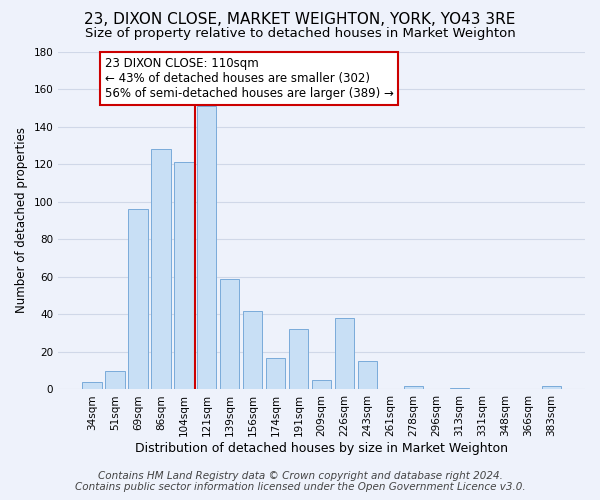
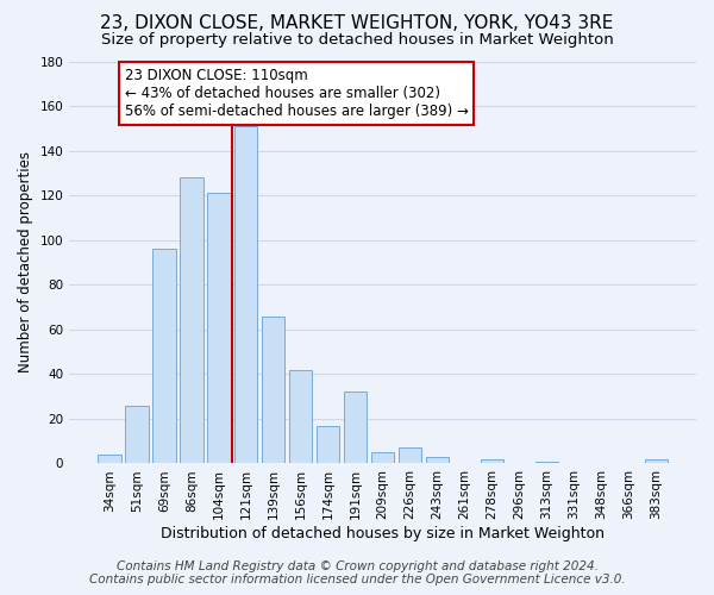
51sqm: 10 -> 26
139sqm: 59 -> 66
226sqm: 38 -> 7
243sqm: 15 -> 3
